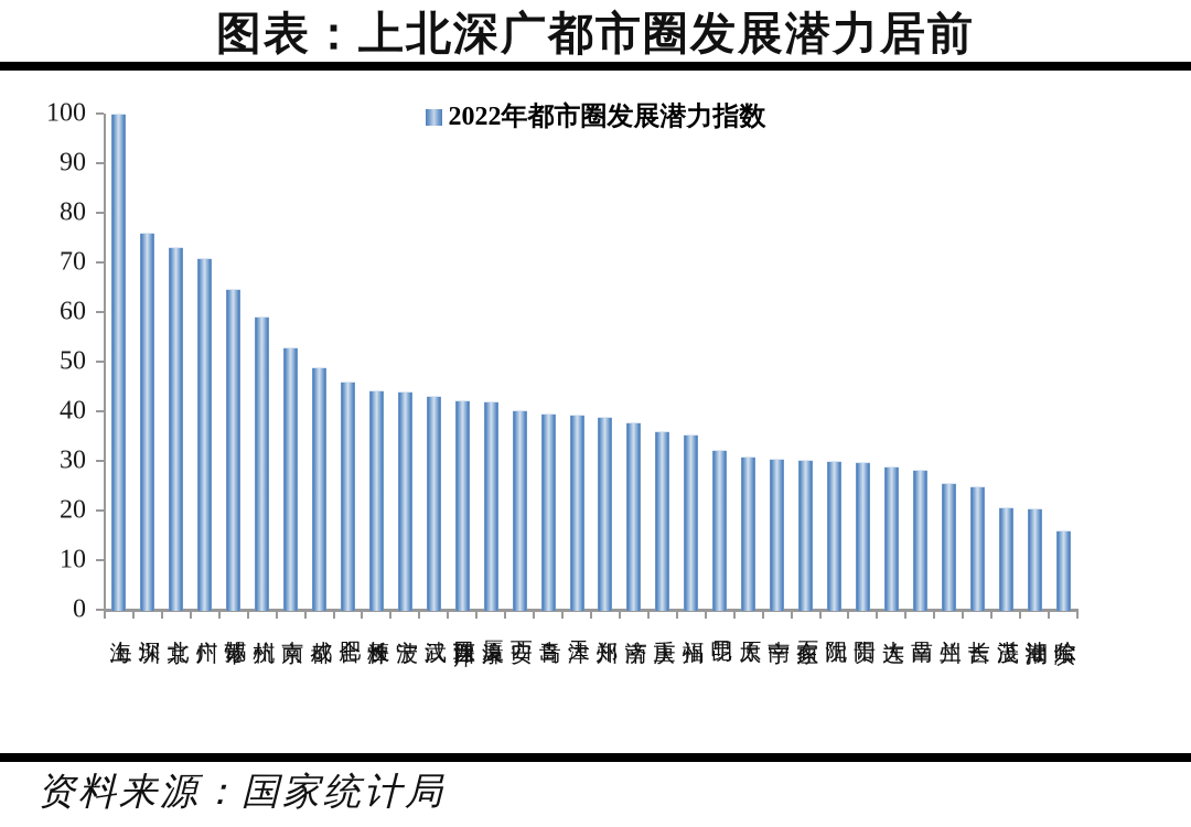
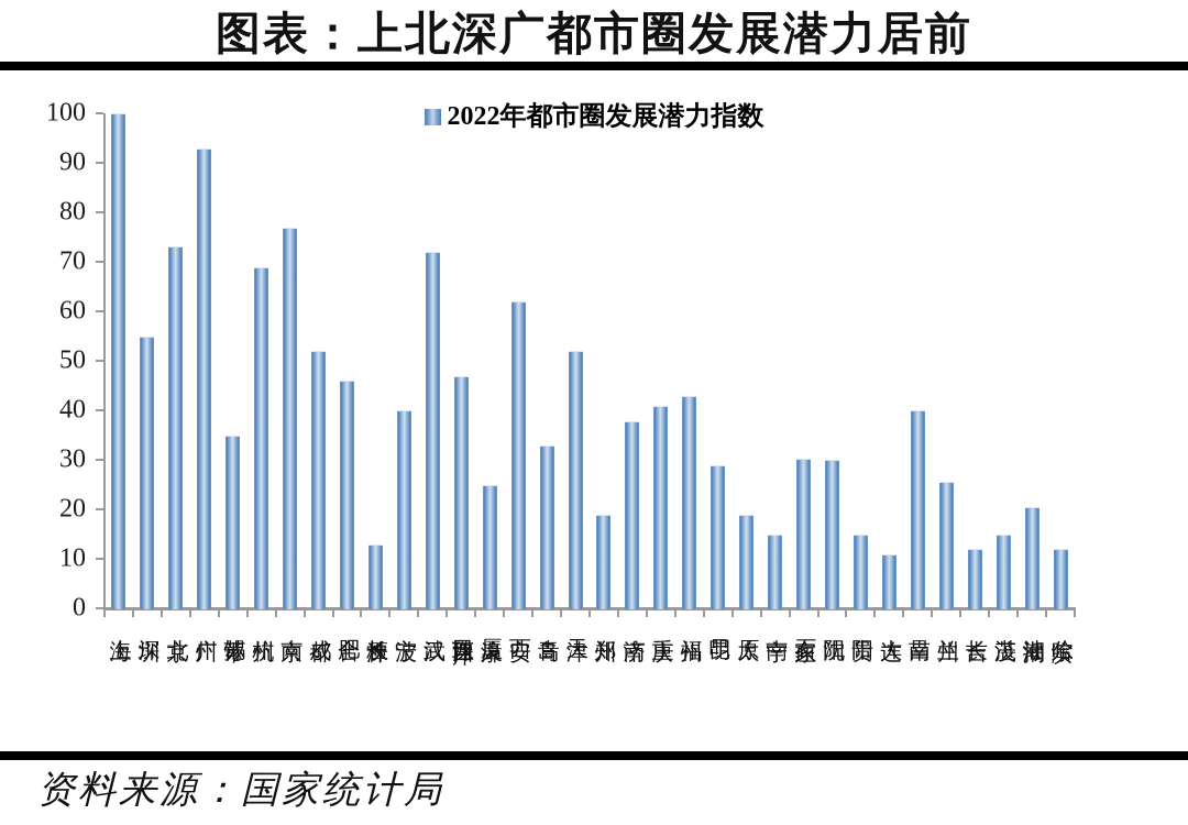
深圳: 76 -> 55
广州: 71 -> 93
苏锡常: 65 -> 35
杭州: 59 -> 69
南京: 53 -> 77
成都: 49 -> 52
长株潭: 44 -> 13
宁波: 44 -> 40
武汉: 43 -> 72
珠江口西岸: 42 -> 47
厦漳泉: 42 -> 25
西安: 40 -> 62
青岛: 40 -> 33
天津: 39 -> 52
郑州: 39 -> 19
重庆: 36 -> 41
福州: 35 -> 43
昆明: 32 -> 29
太原: 31 -> 19
南宁: 30 -> 15
贵阳: 30 -> 15
大连: 29 -> 11
南昌: 28 -> 40
长吉: 25 -> 12
湛茂: 21 -> 15
哈尔滨: 16 -> 12
